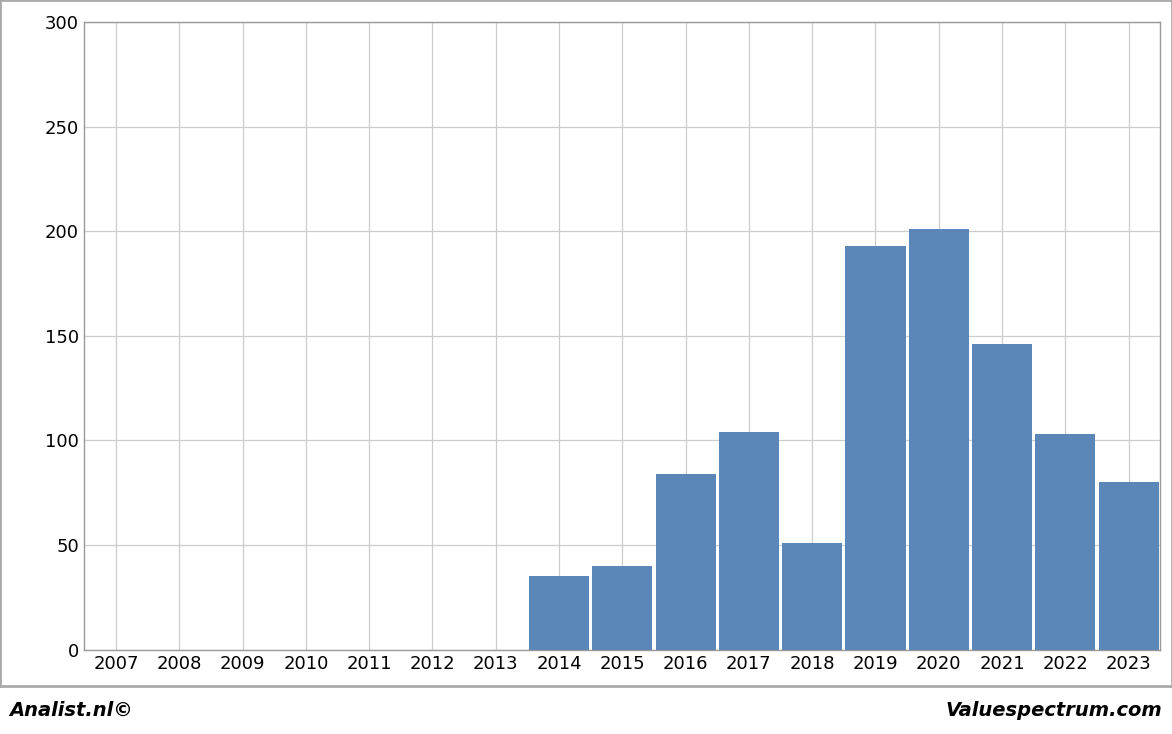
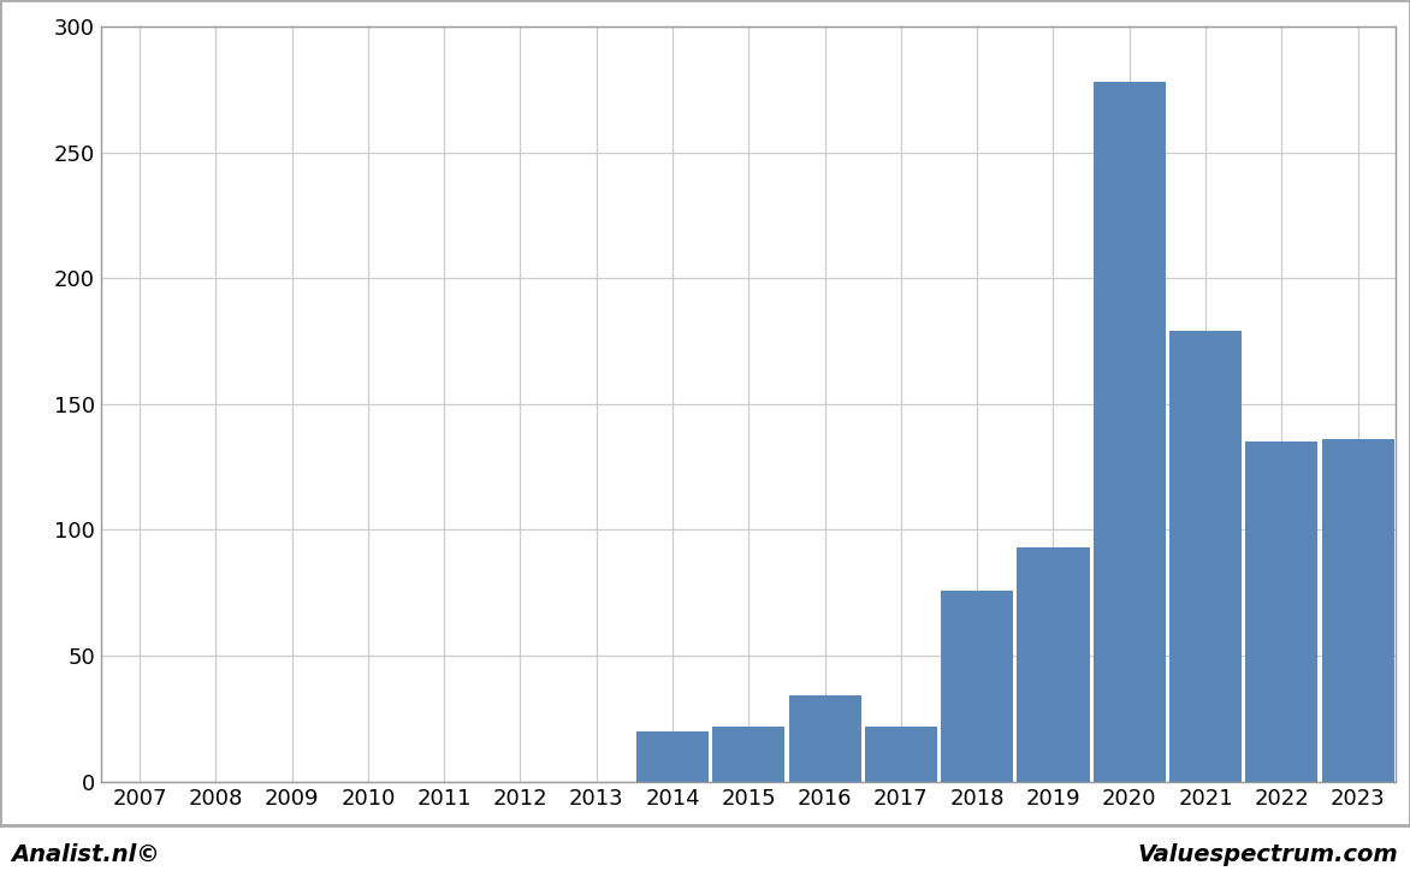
2014: 35 -> 20
2015: 40 -> 22
2016: 84 -> 34
2017: 104 -> 22
2018: 51 -> 76
2019: 193 -> 93
2020: 201 -> 278
2021: 146 -> 179
2022: 103 -> 135
2023: 80 -> 136
